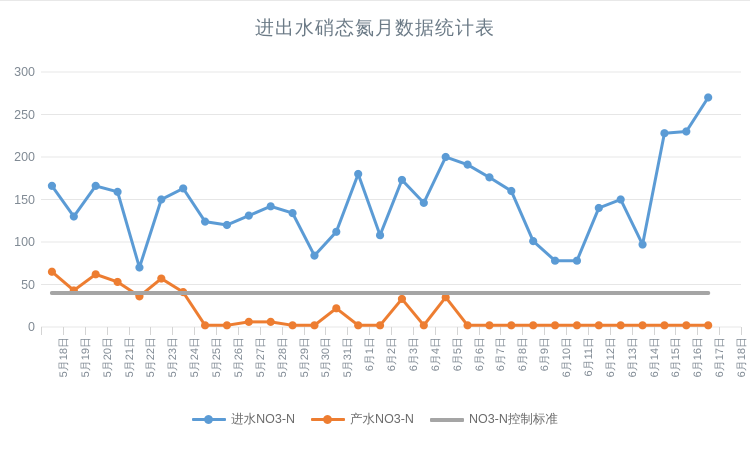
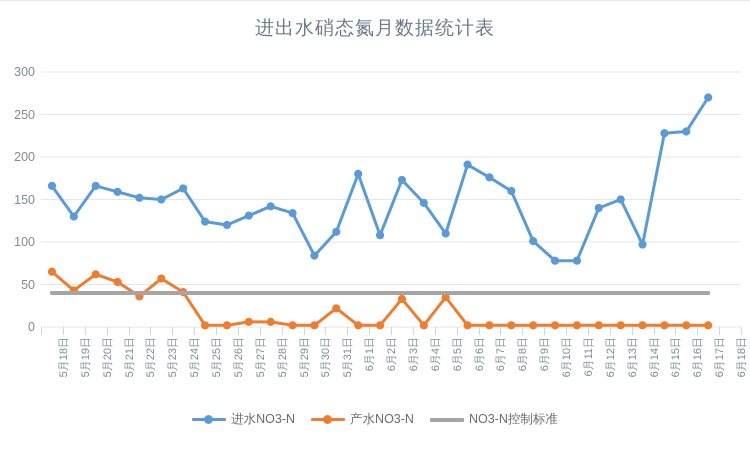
进水NO3-N/5月22日: 70 -> 150
进水NO3-N/6月5日: 200 -> 110
